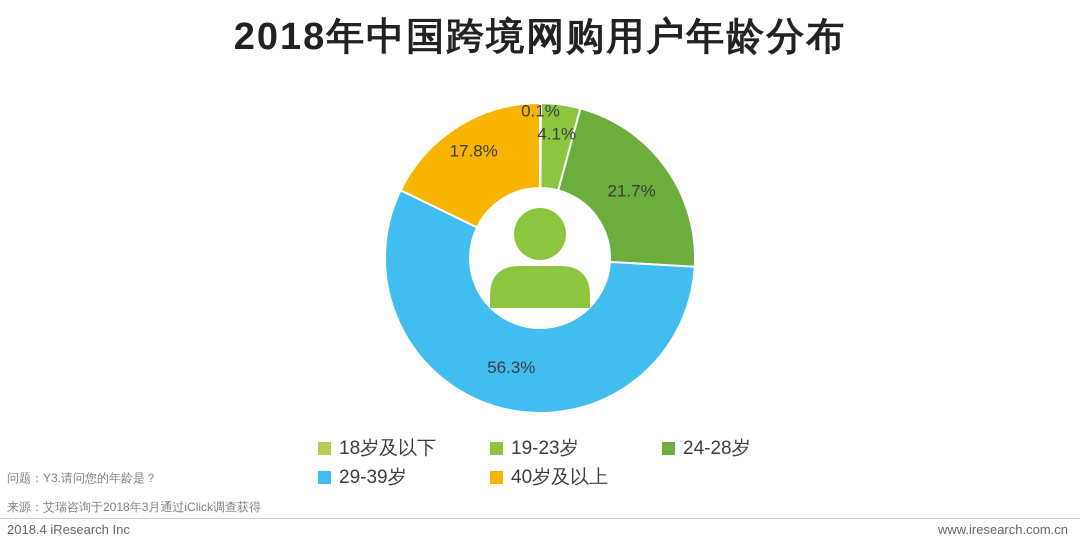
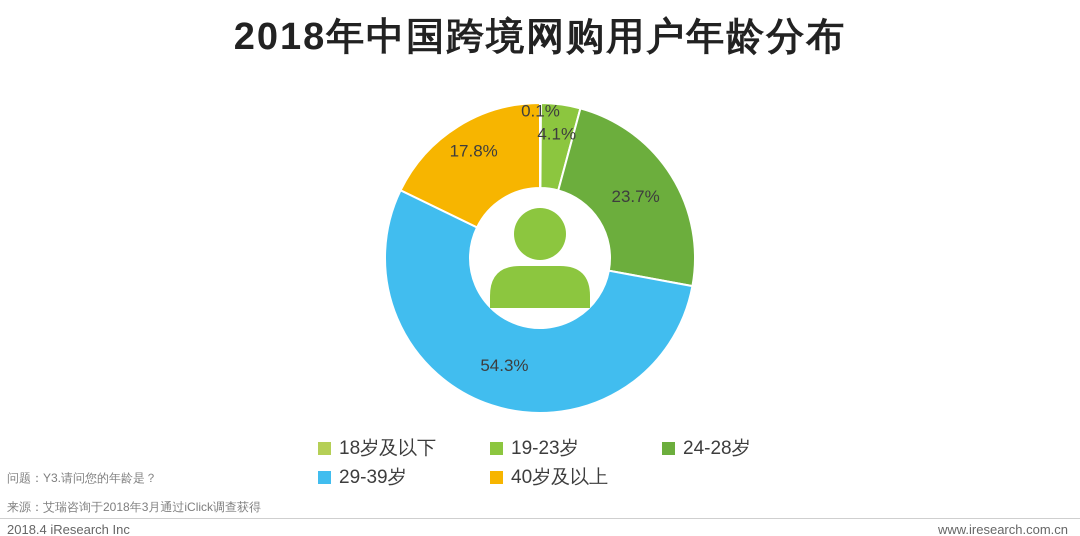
24-28岁: 21.7% -> 23.7%
29-39岁: 56.3% -> 54.3%
